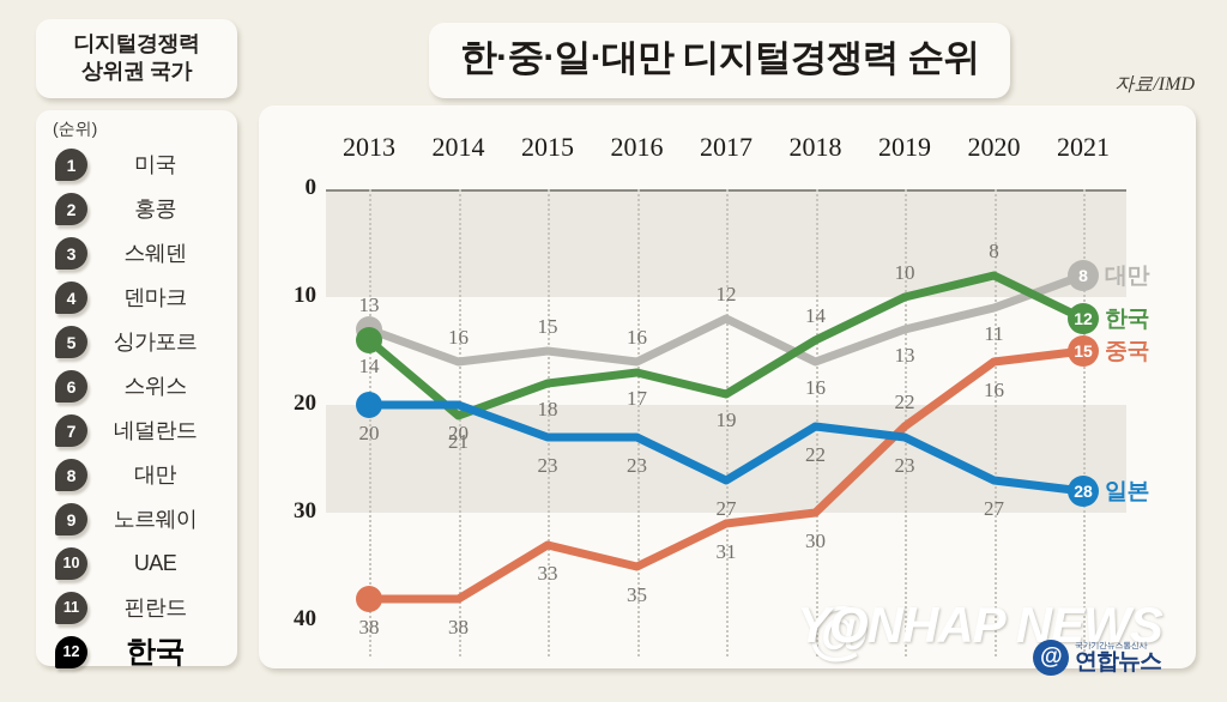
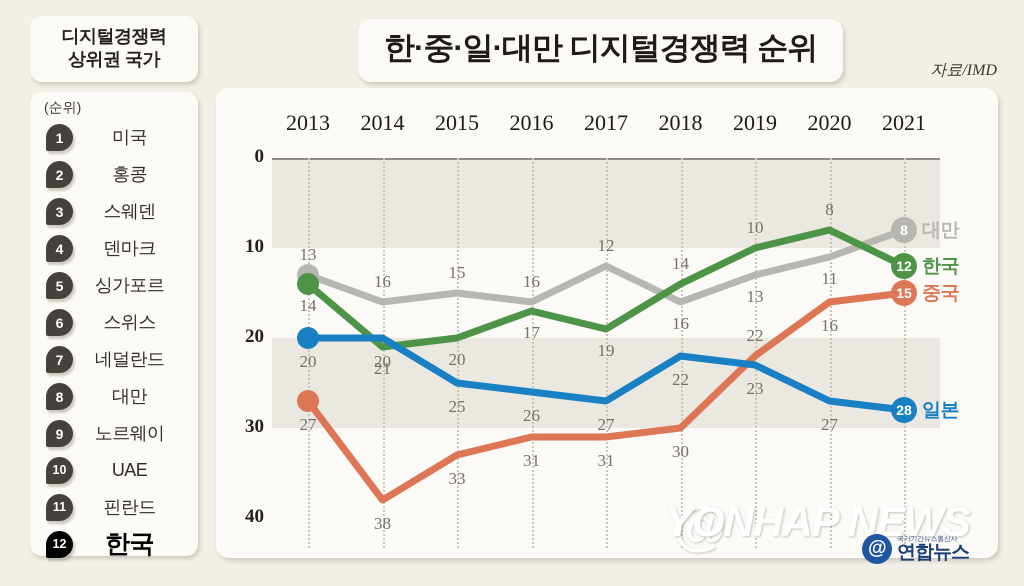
중국/2013: 38 -> 27
한국/2015: 18 -> 20
일본/2015: 23 -> 25
중국/2016: 35 -> 31
일본/2016: 23 -> 26
